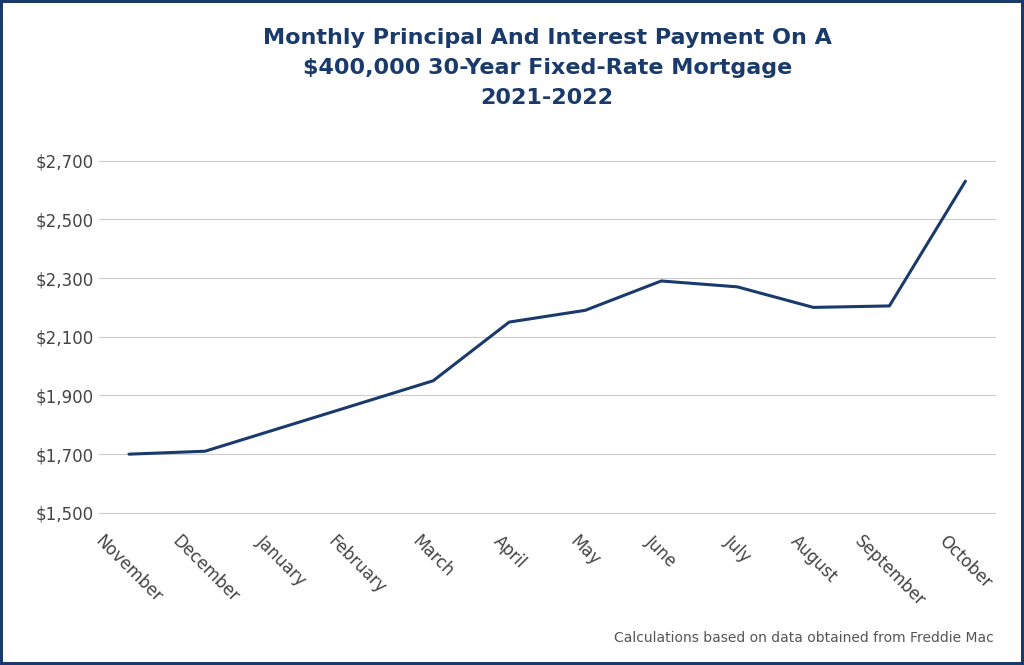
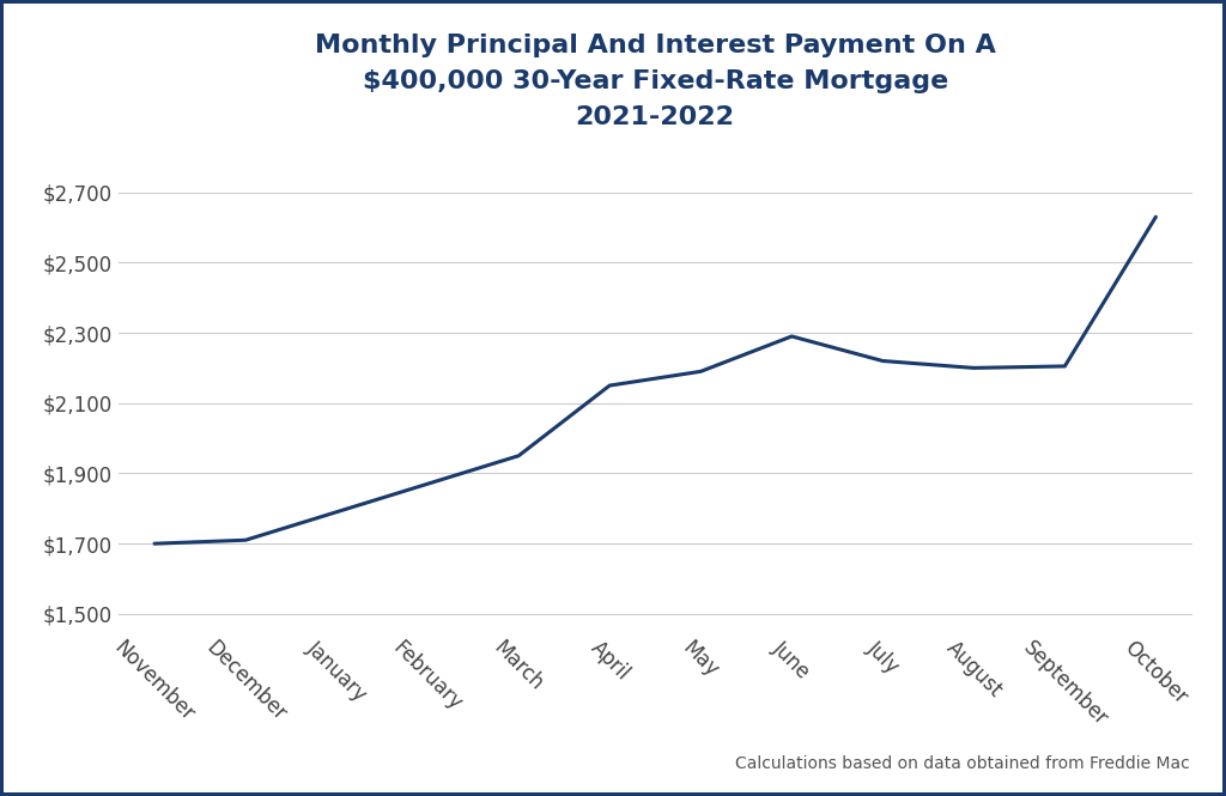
July: $2,270 -> $2,220
